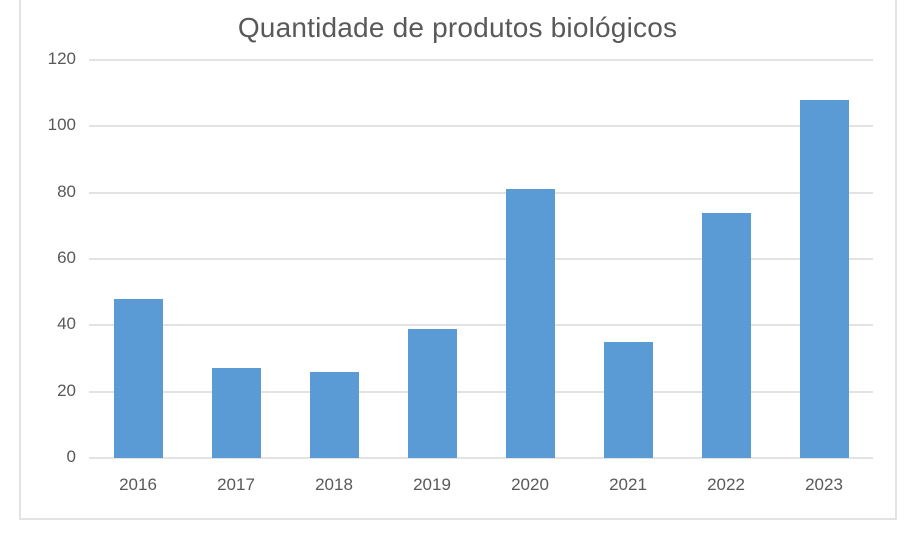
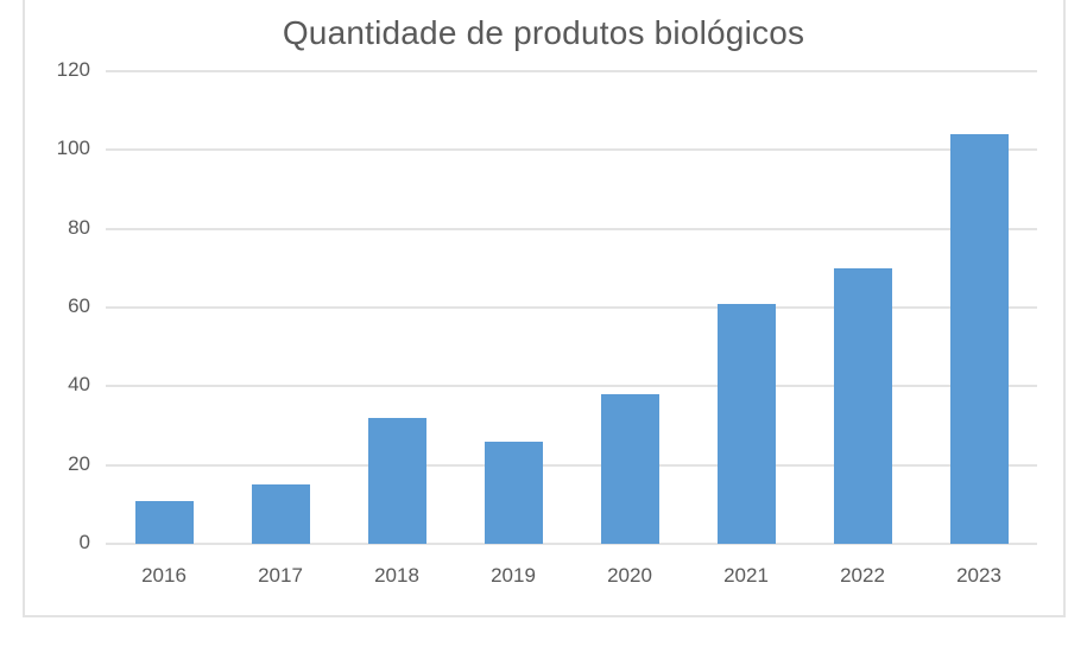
2016: 48 -> 11
2017: 27 -> 15
2018: 26 -> 32
2019: 39 -> 26
2020: 81 -> 38
2021: 35 -> 61
2022: 74 -> 70
2023: 108 -> 104
